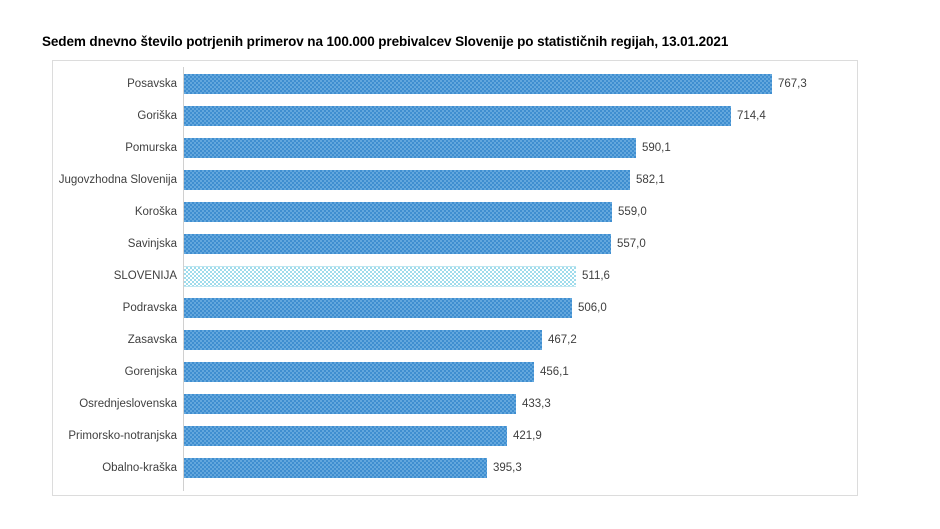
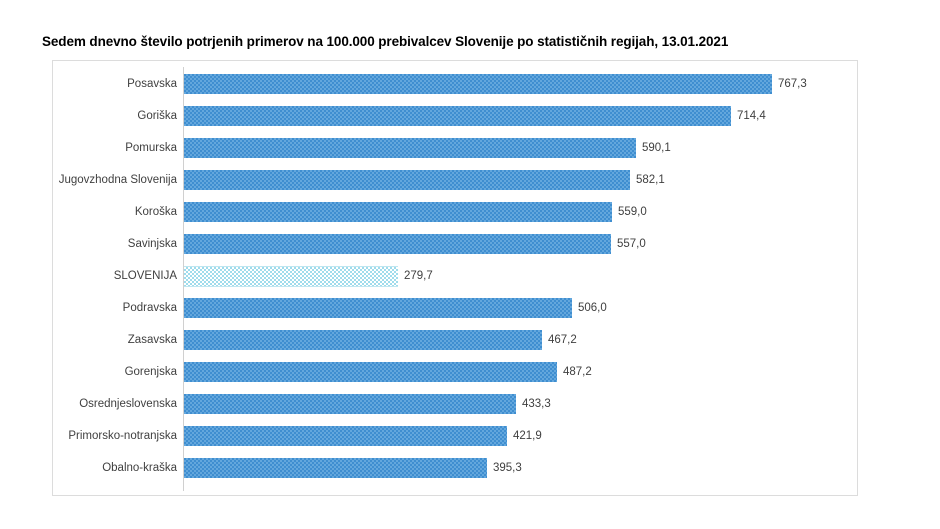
SLOVENIJA: 511,6 -> 279,7
Gorenjska: 456,1 -> 487,2
